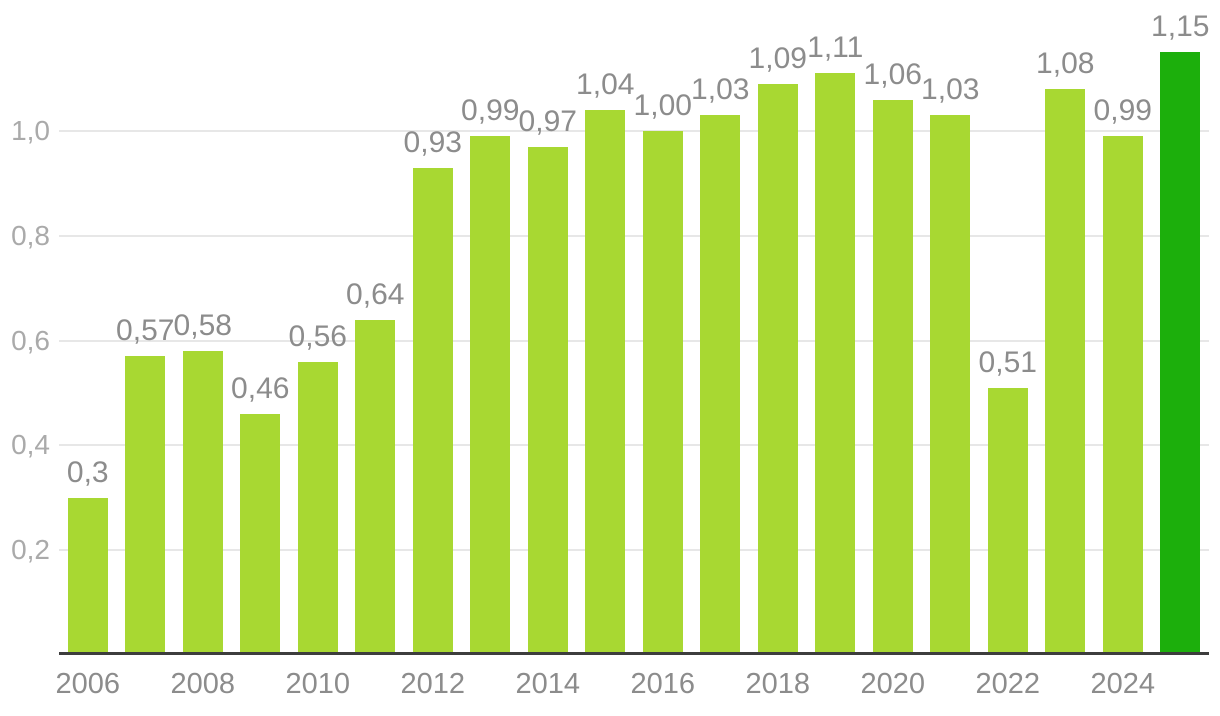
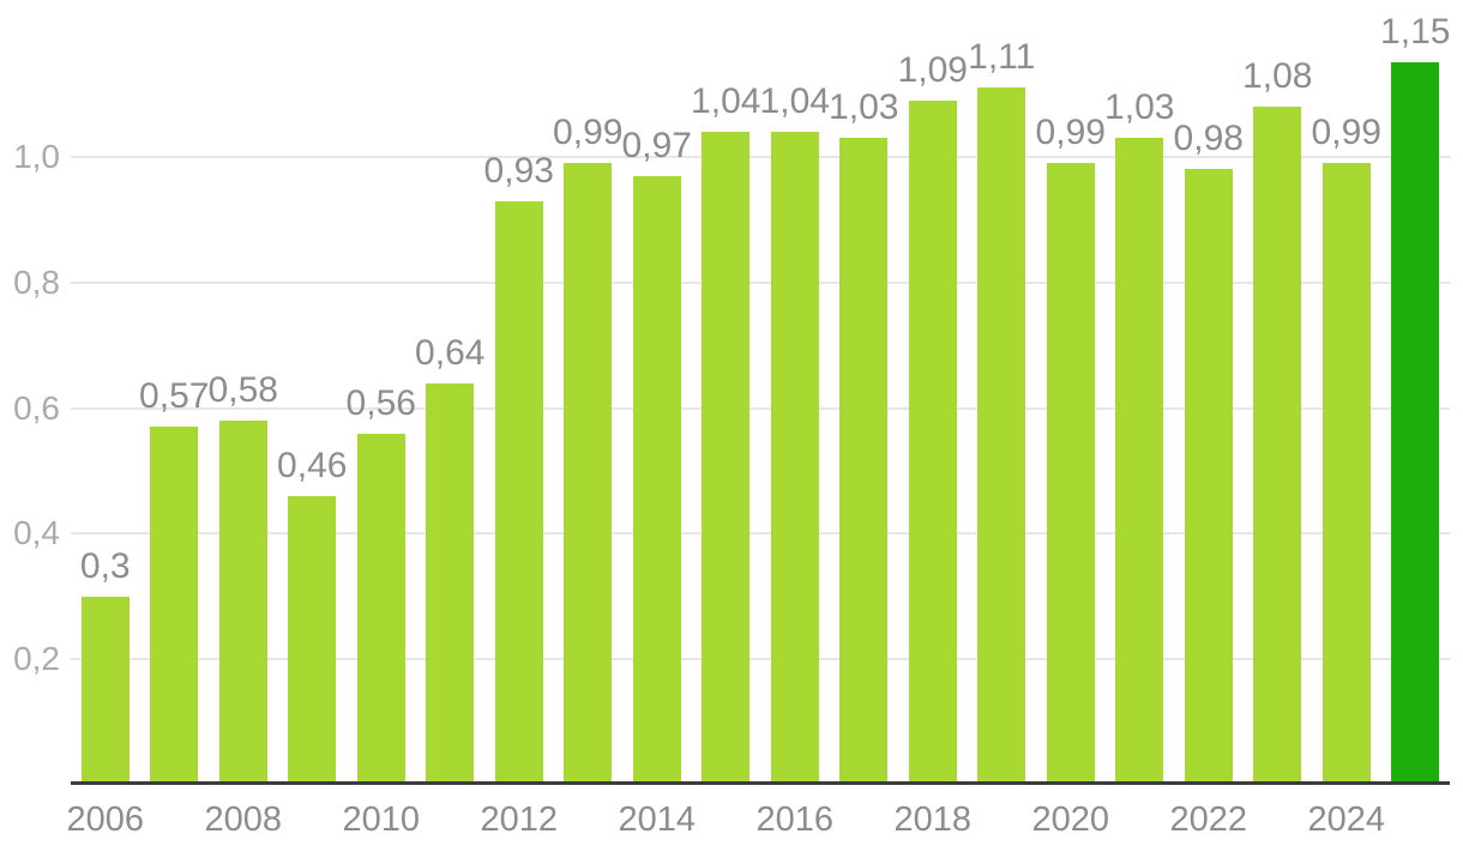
2016: 1,00 -> 1,04
2020: 1,06 -> 0,99
2022: 0,51 -> 0,98
